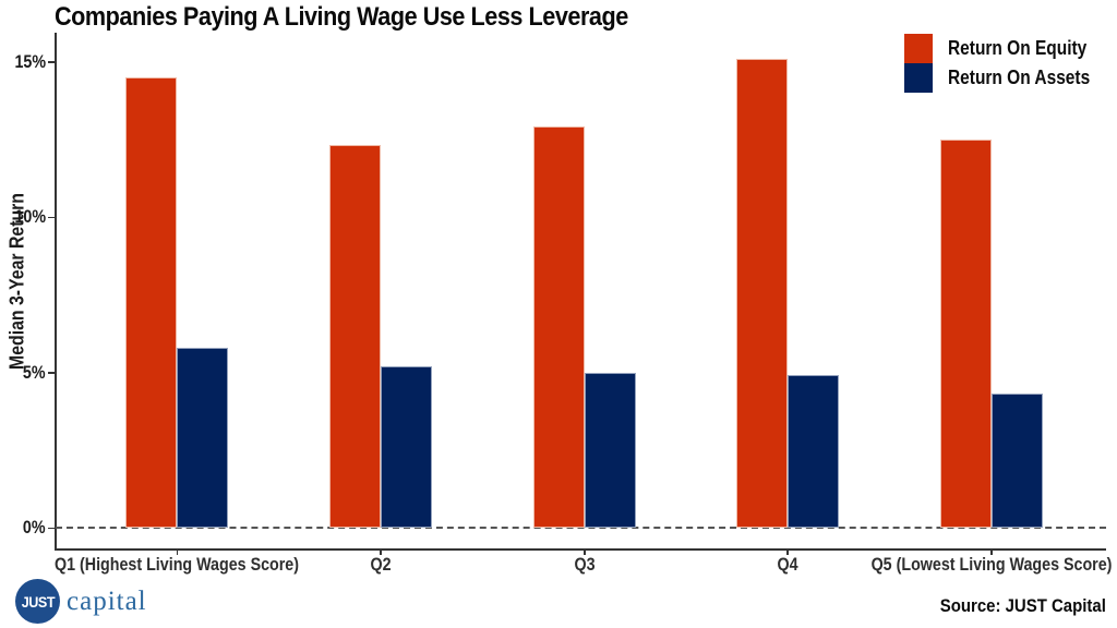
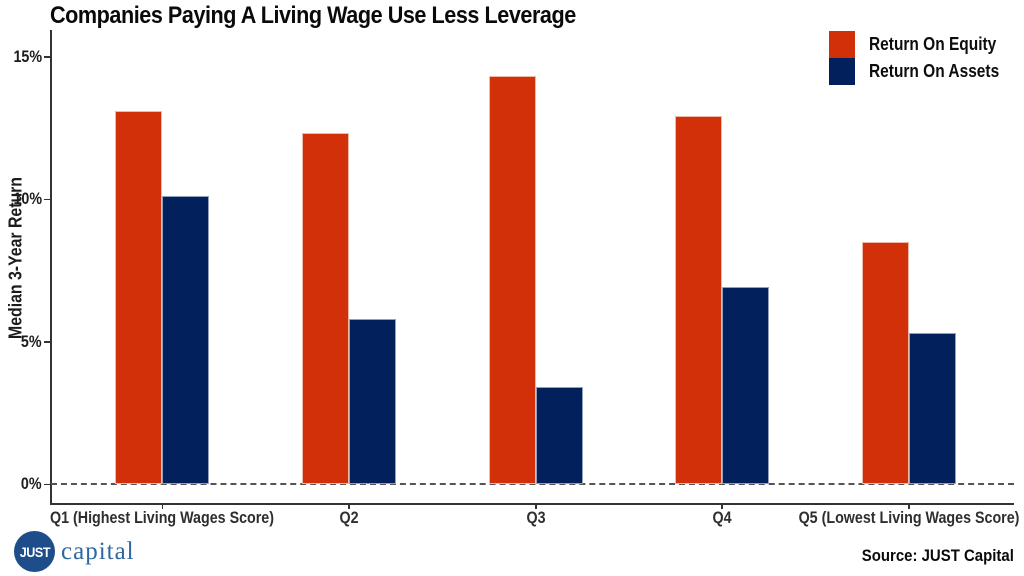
Return On Equity/Q1 (Highest Living Wages Score): 14.5% -> 13.1%
Return On Assets/Q1 (Highest Living Wages Score): 5.8% -> 10.1%
Return On Assets/Q2: 5.2% -> 5.8%
Return On Equity/Q3: 12.9% -> 14.3%
Return On Assets/Q3: 5.0% -> 3.4%
Return On Equity/Q4: 15.1% -> 12.9%
Return On Assets/Q4: 4.9% -> 6.9%
Return On Equity/Q5 (Lowest Living Wages Score): 12.5% -> 8.5%
Return On Assets/Q5 (Lowest Living Wages Score): 4.3% -> 5.3%
